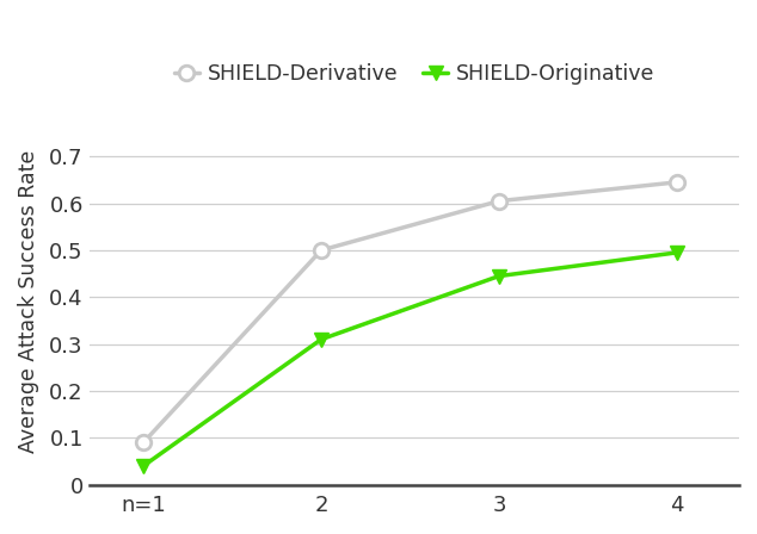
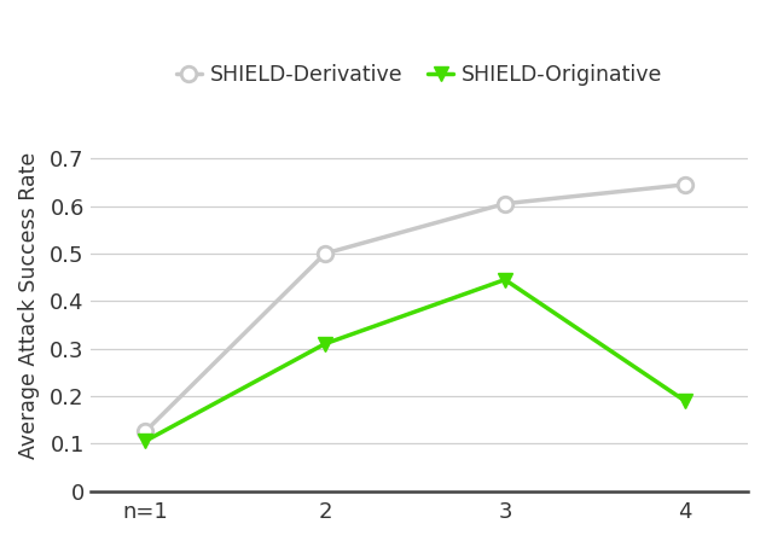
SHIELD-Derivative/n=1: 0.090 -> 0.125
SHIELD-Originative/n=1: 0.040 -> 0.105
SHIELD-Originative/4: 0.495 -> 0.190
